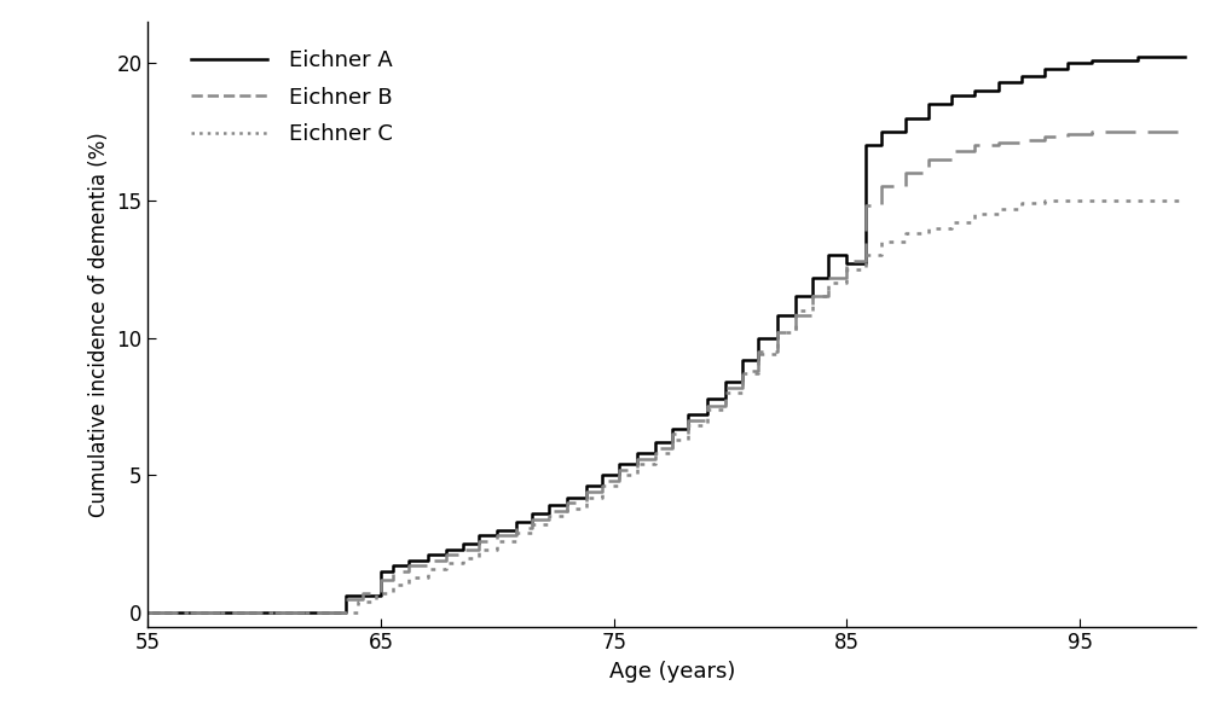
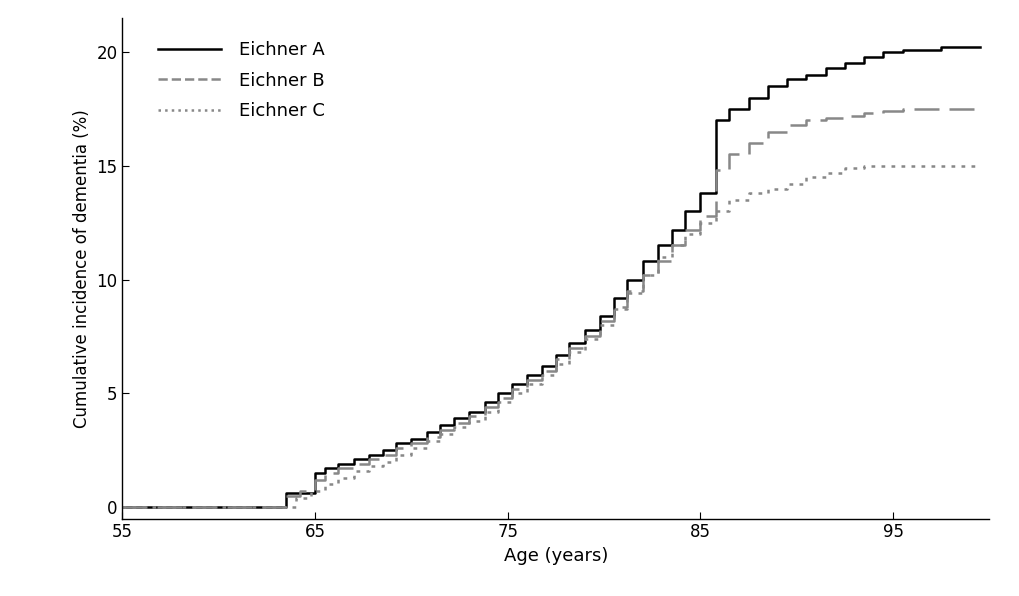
Eichner A/85: 12.7 -> 13.8
